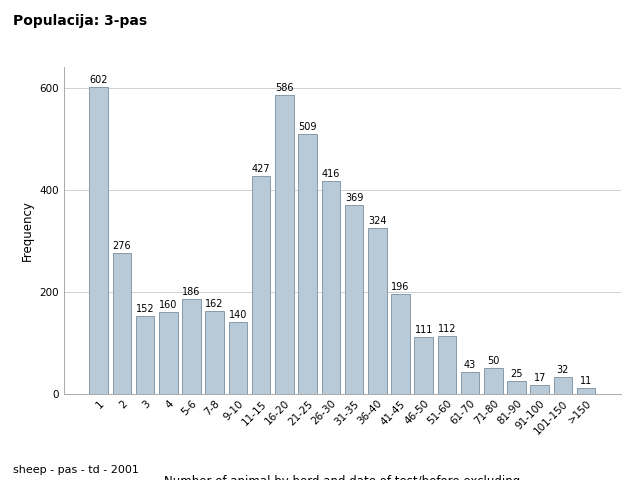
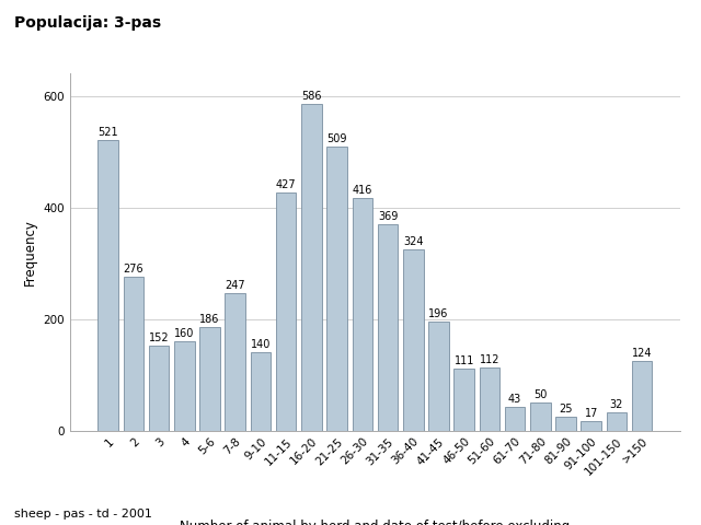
1: 602 -> 521
7-8: 162 -> 247
>150: 11 -> 124
